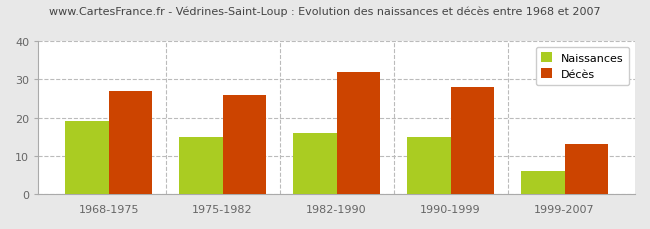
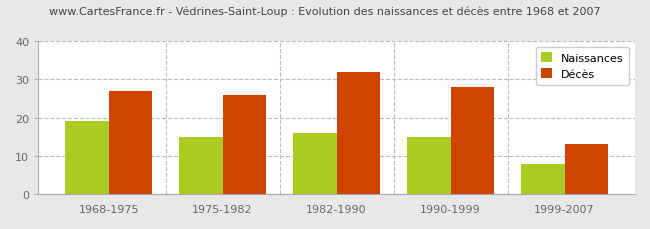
Naissances/1999-2007: 6 -> 8
